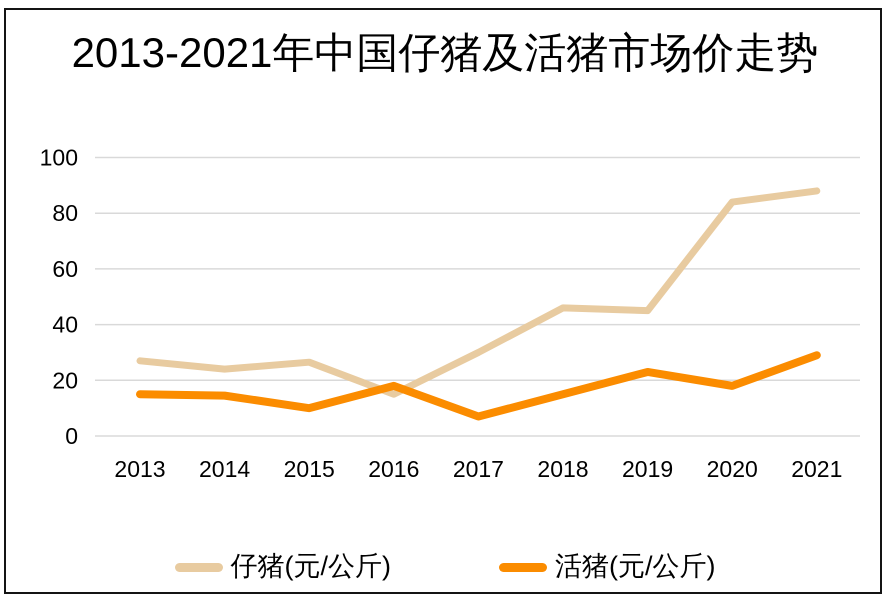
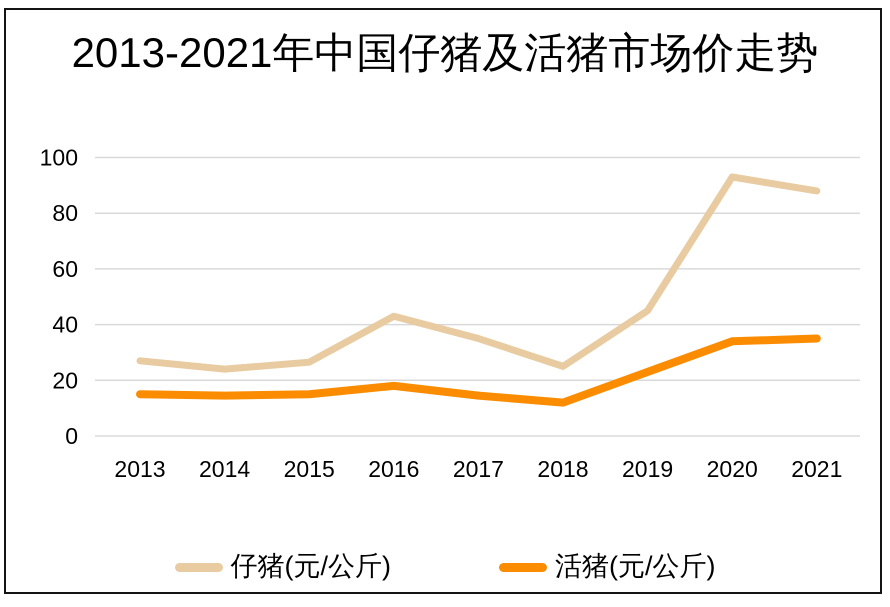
活猪(元/公斤)/2015: 10 -> 15
仔猪(元/公斤)/2016: 15 -> 43
仔猪(元/公斤)/2017: 30 -> 35
活猪(元/公斤)/2017: 7 -> 14
仔猪(元/公斤)/2018: 46 -> 25
活猪(元/公斤)/2018: 15 -> 12
仔猪(元/公斤)/2020: 84 -> 93
活猪(元/公斤)/2020: 18 -> 34
活猪(元/公斤)/2021: 29 -> 35
